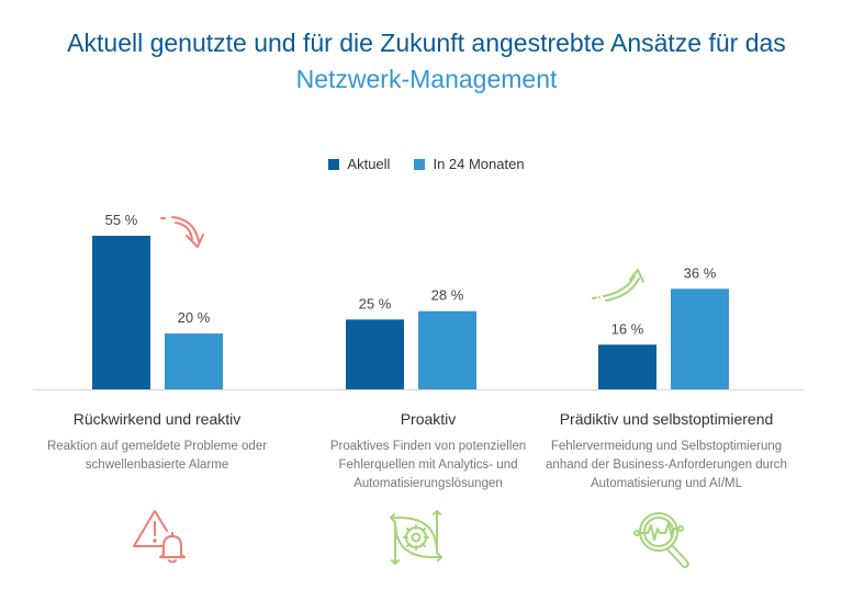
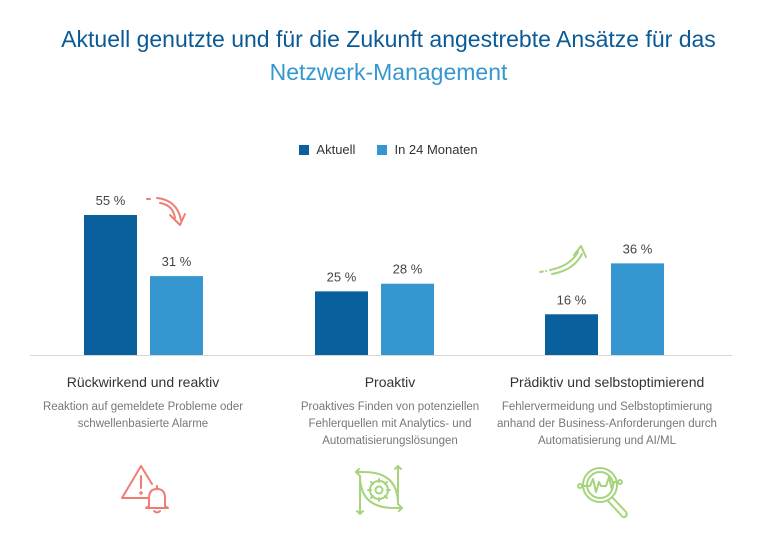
In 24 Monaten/Rückwirkend und reaktiv: 20 -> 31
